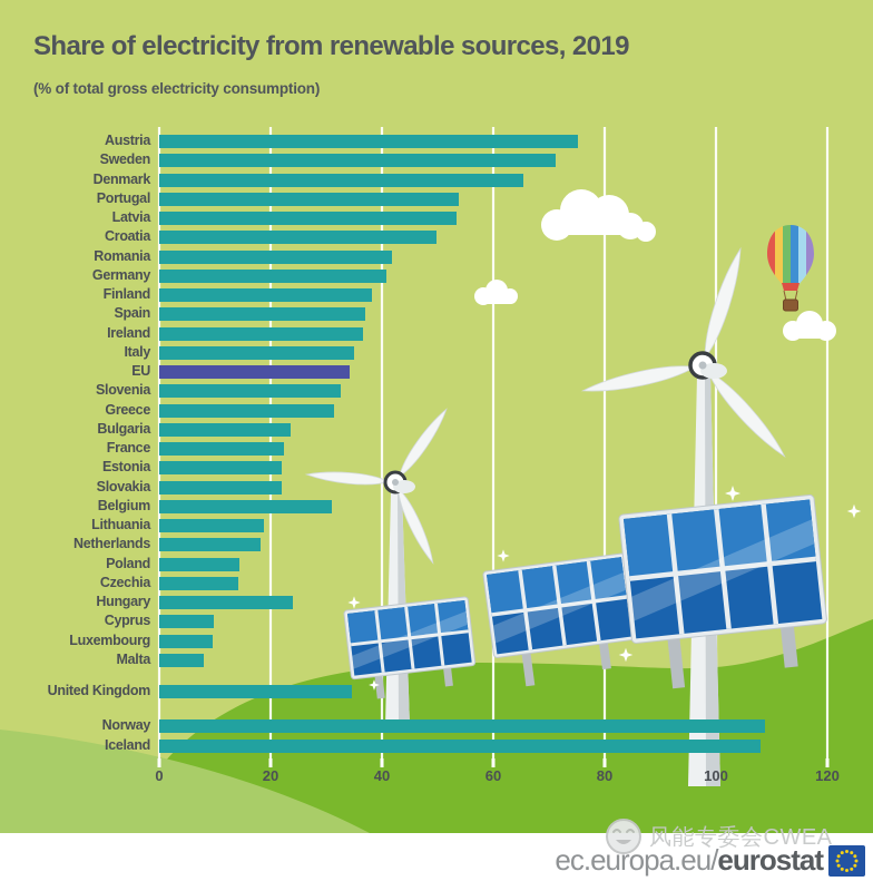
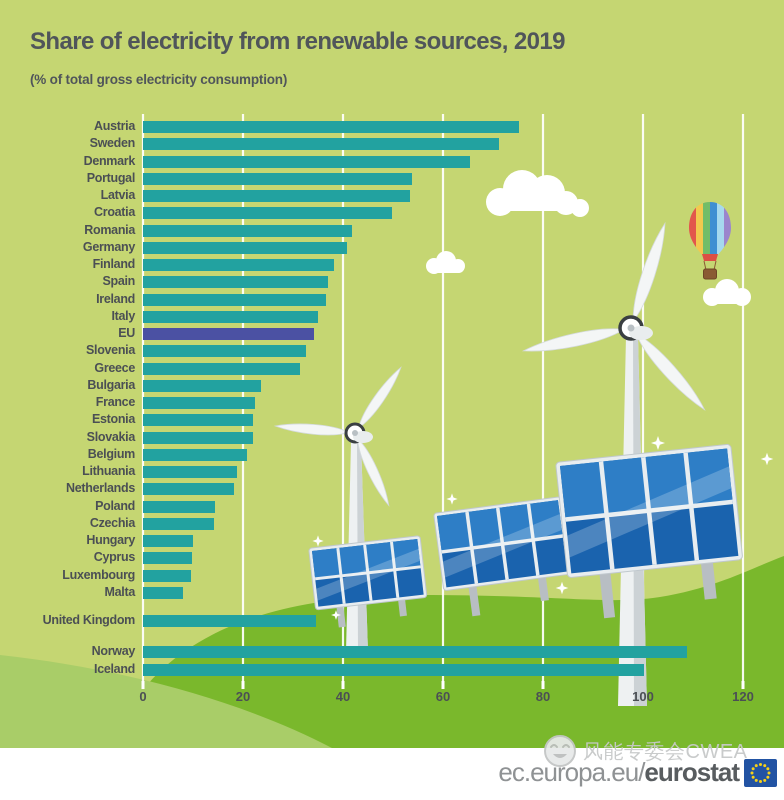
Belgium: 31 -> 21
Hungary: 24 -> 10
Iceland: 108 -> 100
